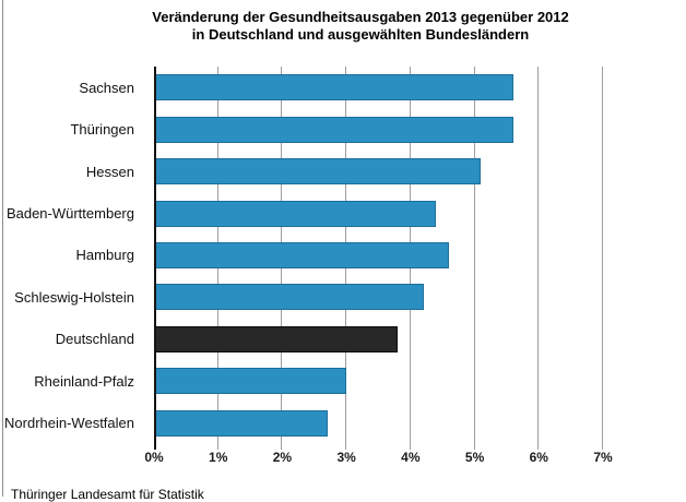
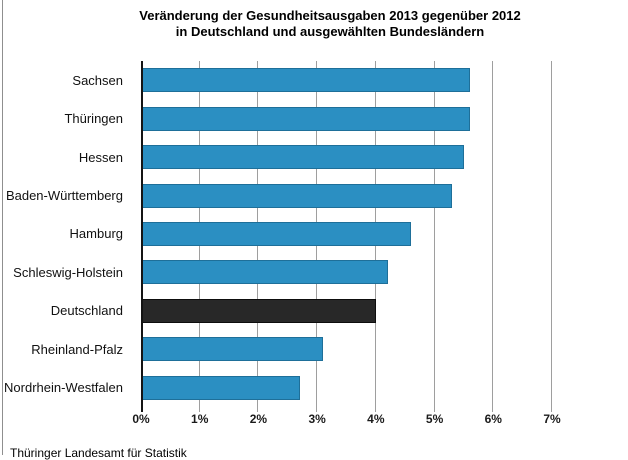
Hessen: 5.1% -> 5.5%
Baden-Württemberg: 4.4% -> 5.3%
Deutschland: 3.8% -> 4.0%
Rheinland-Pfalz: 3.0% -> 3.1%
